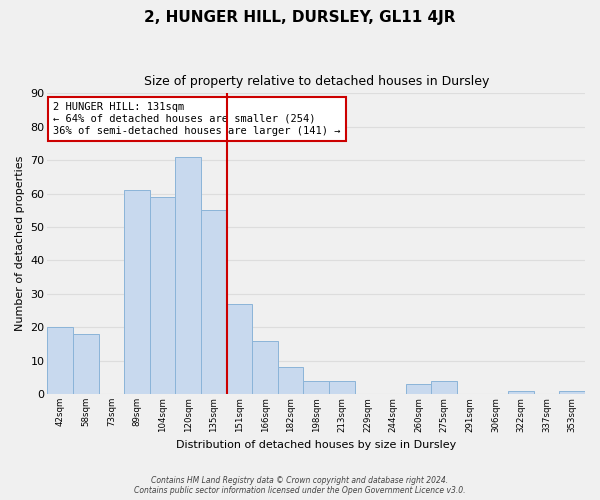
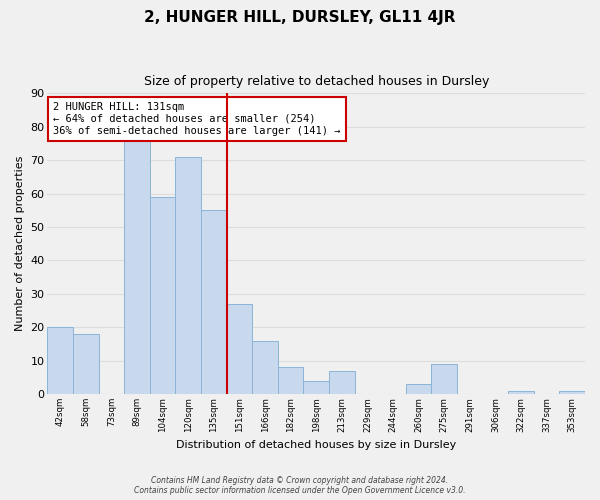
89sqm: 61 -> 76
213sqm: 4 -> 7
275sqm: 4 -> 9
